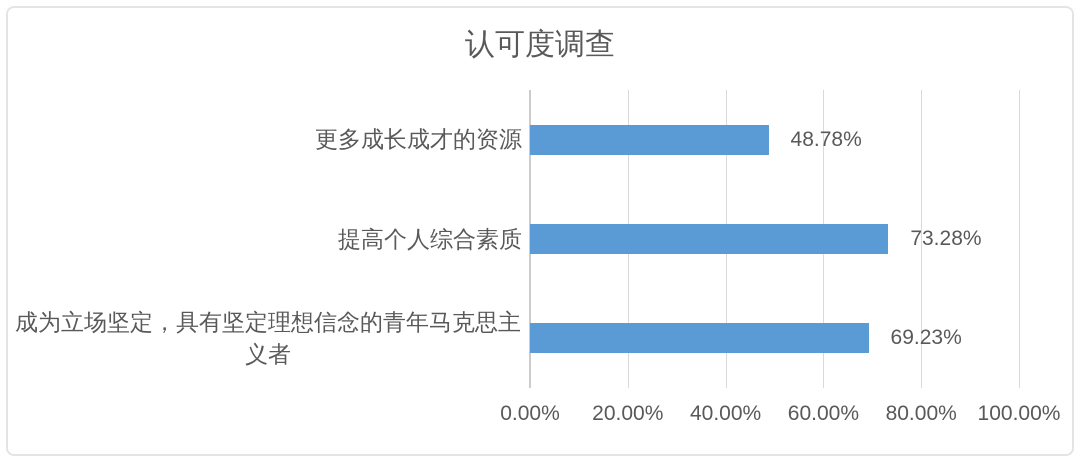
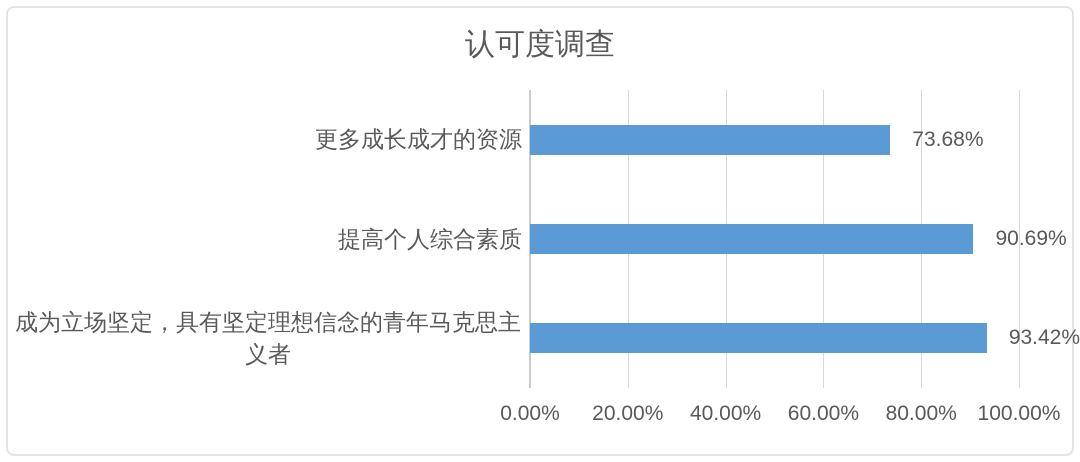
更多成长成才的资源: 48.78% -> 73.68%
提高个人综合素质: 73.28% -> 90.69%
成为立场坚定，具有坚定理想信念的青年马克思主义者: 69.23% -> 93.42%
